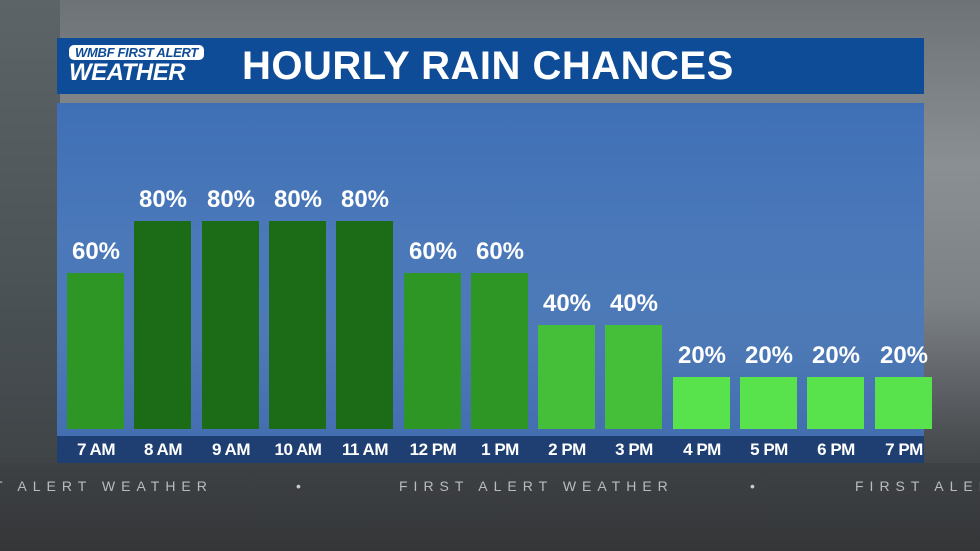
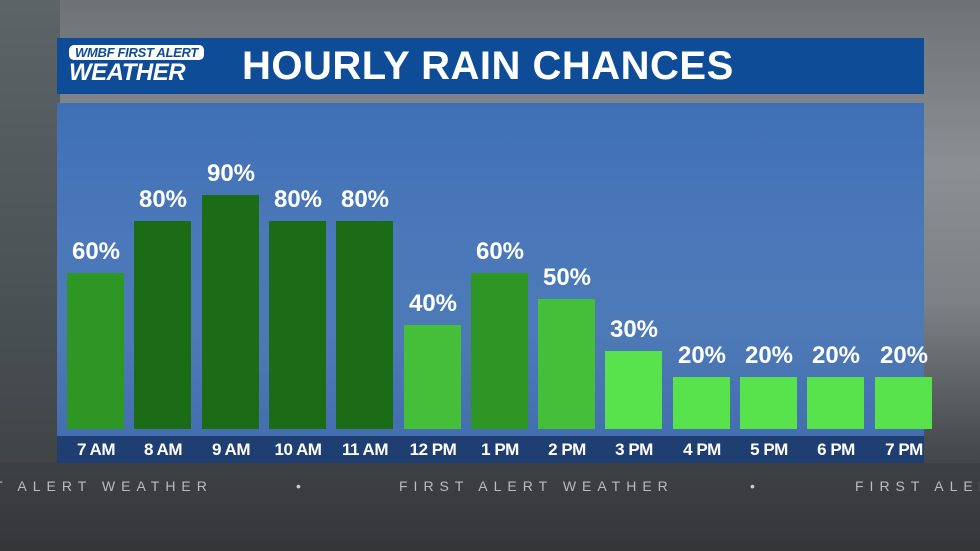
9 AM: 80% -> 90%
12 PM: 60% -> 40%
2 PM: 40% -> 50%
3 PM: 40% -> 30%
